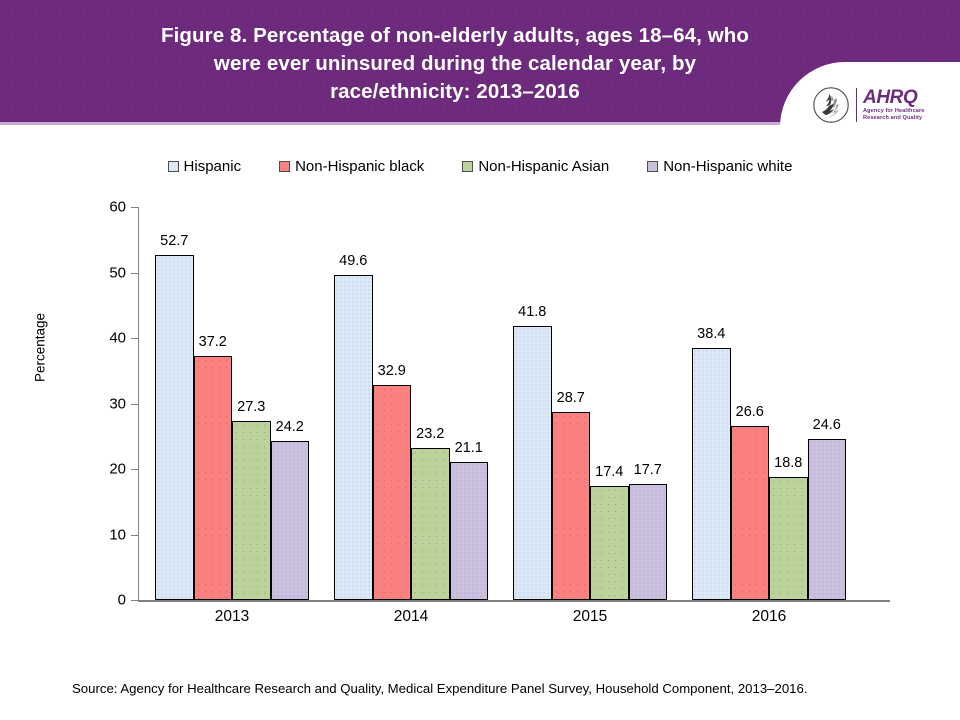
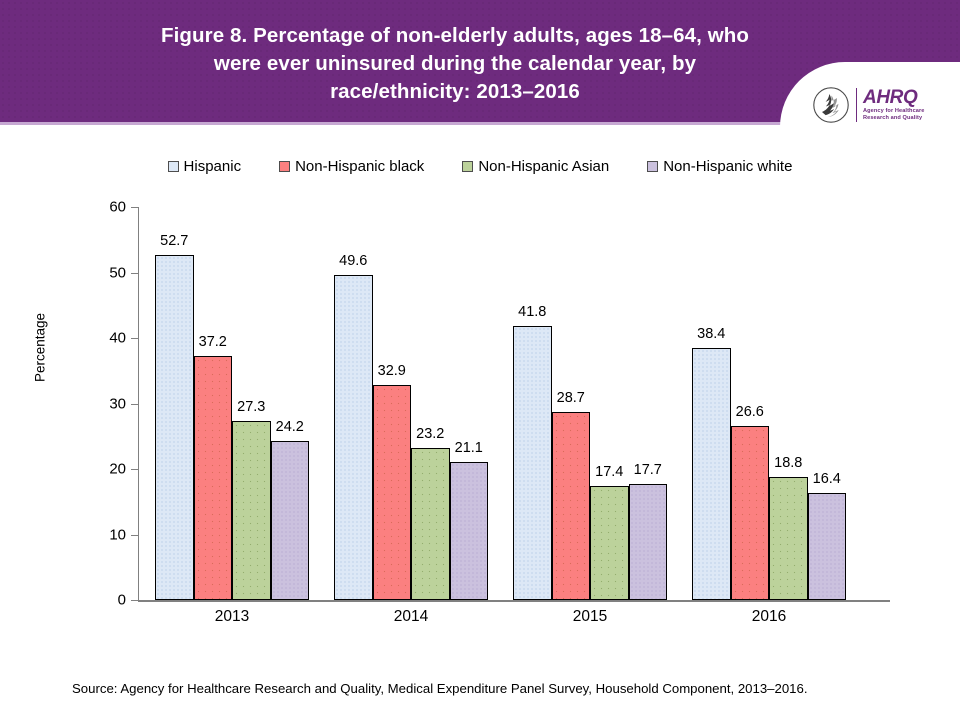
Non-Hispanic white/2016: 24.6 -> 16.4
